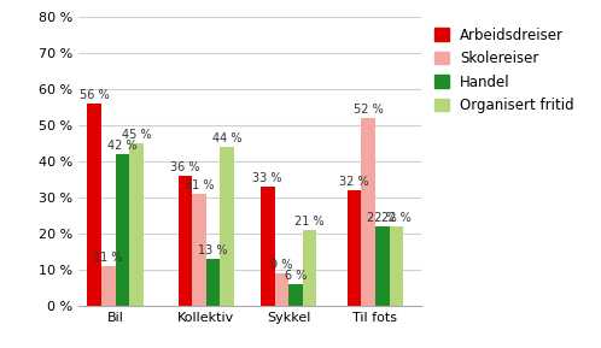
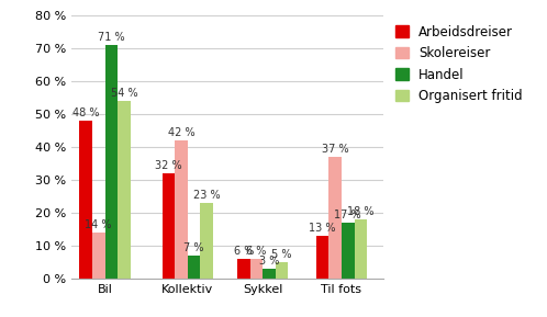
Arbeidsdreiser/Bil: 56 -> 48
Skolereiser/Bil: 11 -> 14
Handel/Bil: 42 -> 71
Organisert fritid/Bil: 45 -> 54
Arbeidsdreiser/Kollektiv: 36 -> 32
Skolereiser/Kollektiv: 31 -> 42
Handel/Kollektiv: 13 -> 7
Organisert fritid/Kollektiv: 44 -> 23
Arbeidsdreiser/Sykkel: 33 % -> 6 %
Skolereiser/Sykkel: 9 % -> 6 %
Handel/Sykkel: 6 -> 3
Organisert fritid/Sykkel: 21 -> 5
Arbeidsdreiser/Til fots: 32 -> 13
Skolereiser/Til fots: 52 -> 37
Handel/Til fots: 22 % -> 17 %
Organisert fritid/Til fots: 22 % -> 18 %
